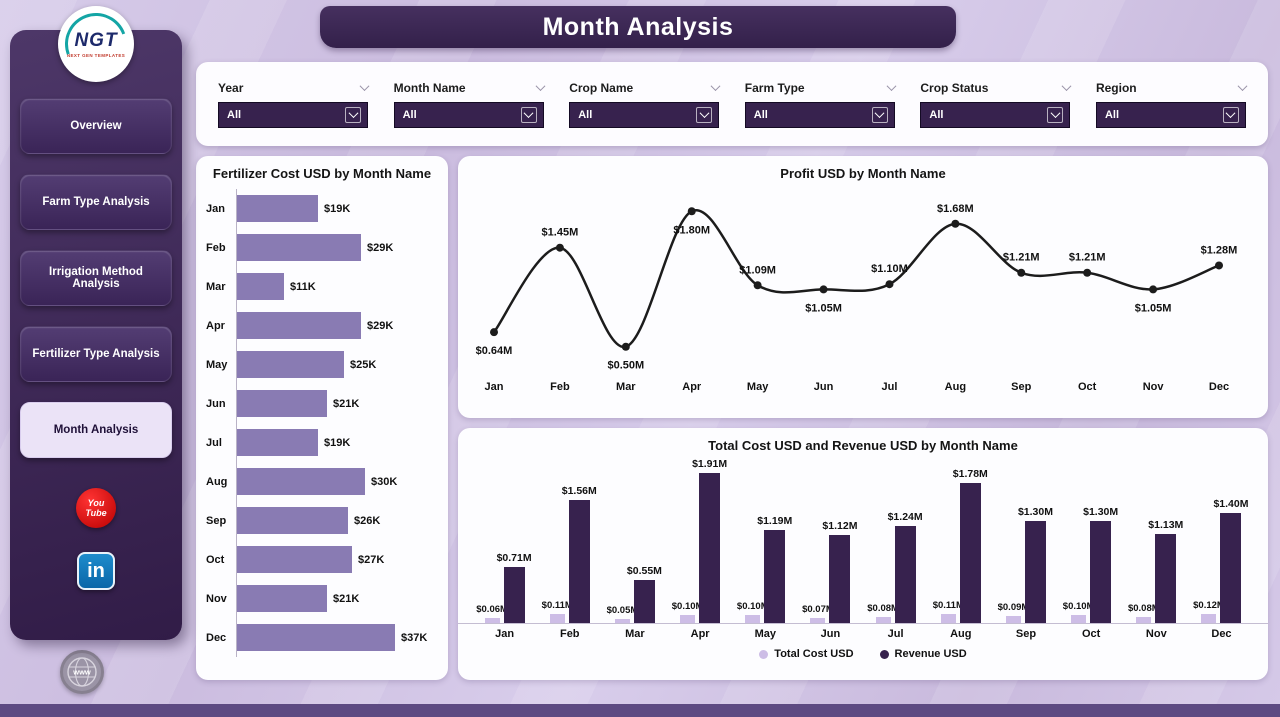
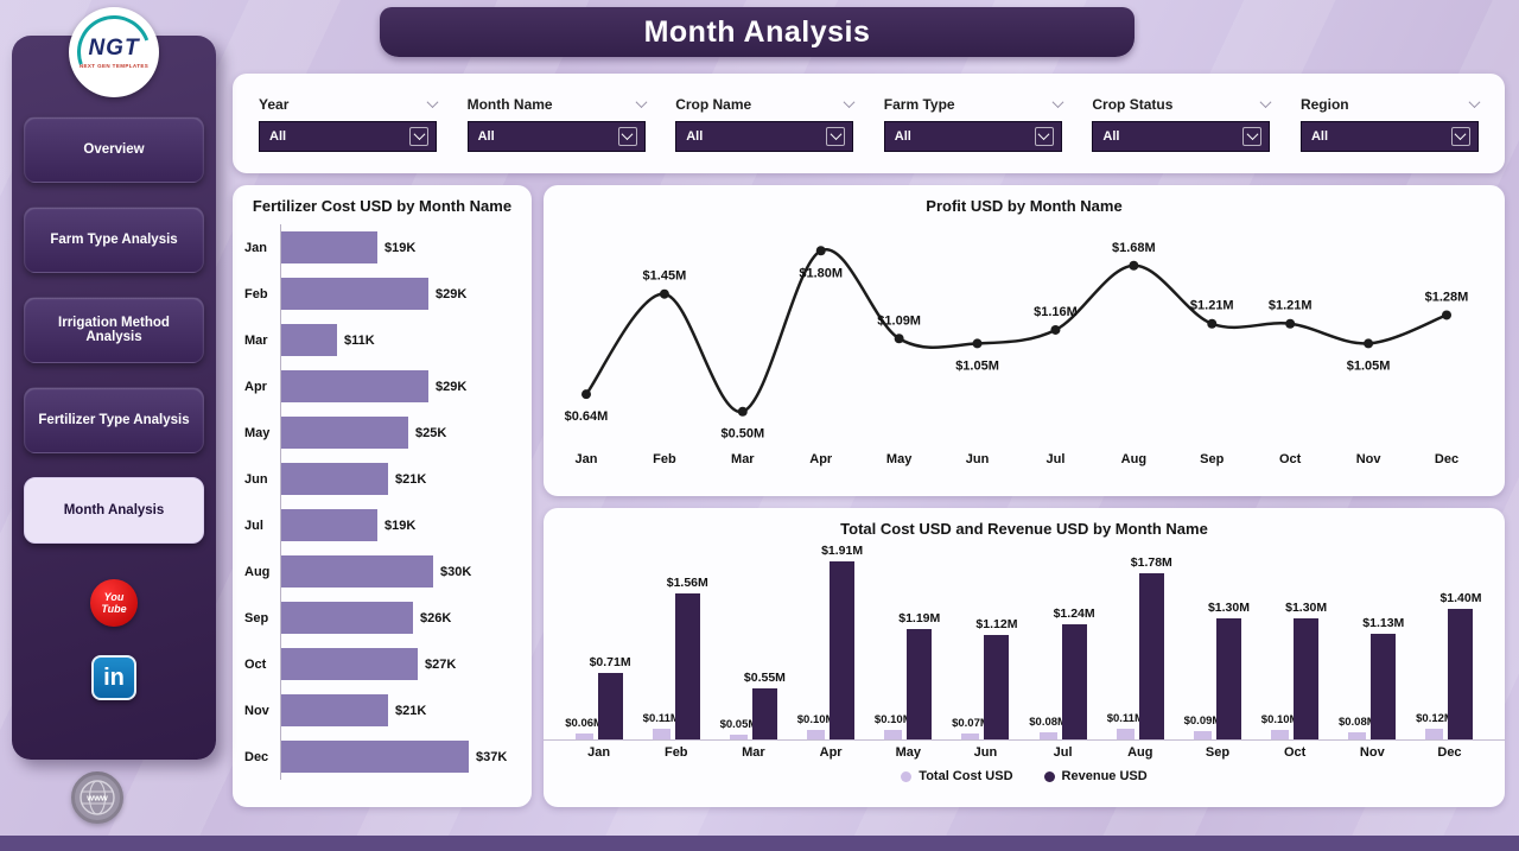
Profit USD by Month Name/Jul: $1.10M -> $1.16M
